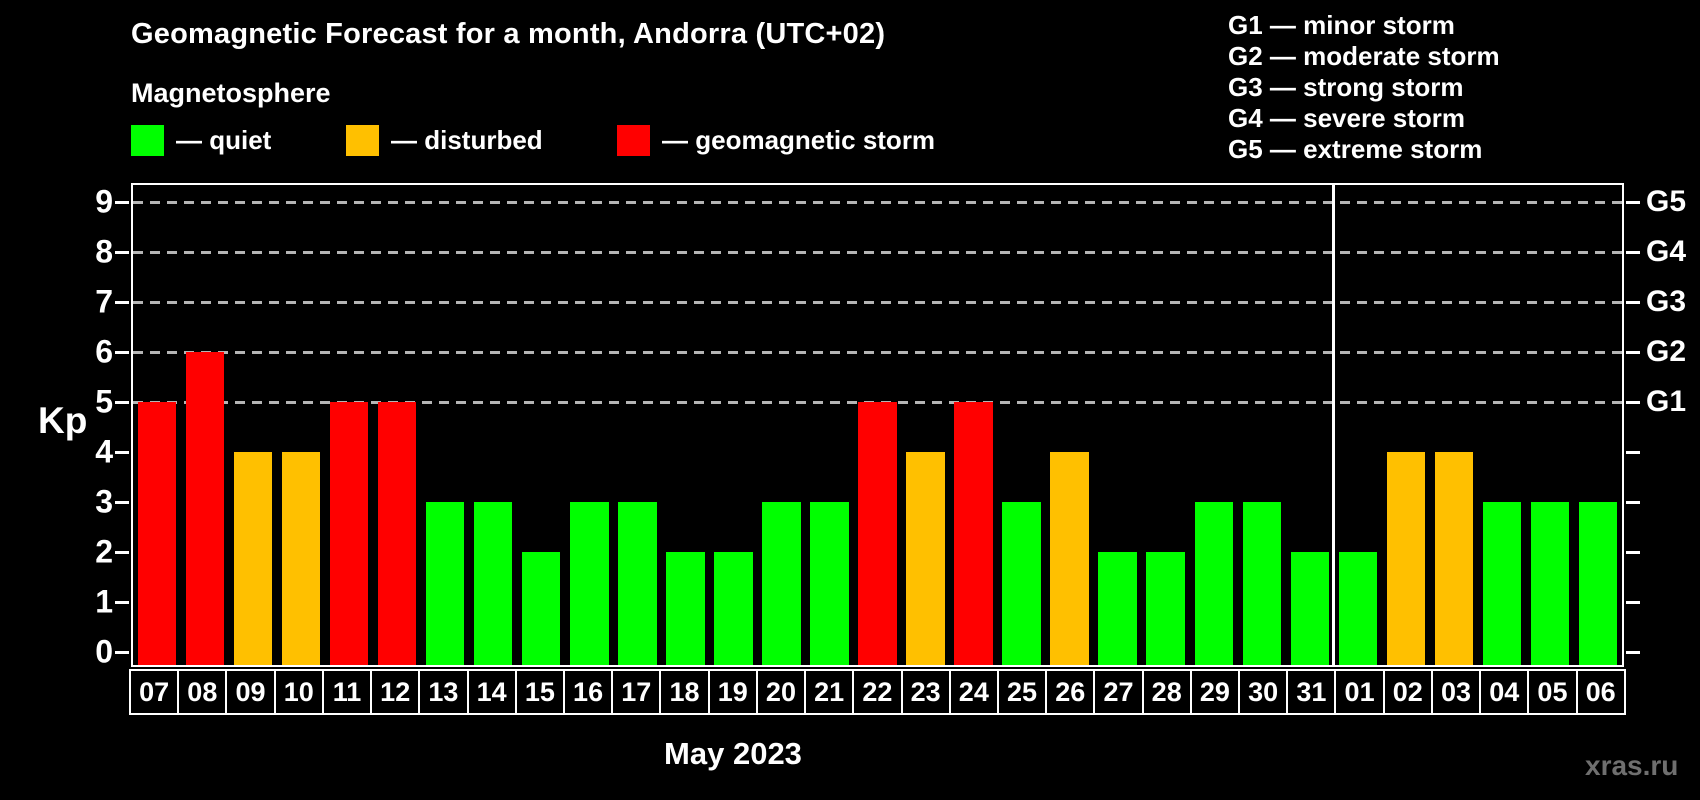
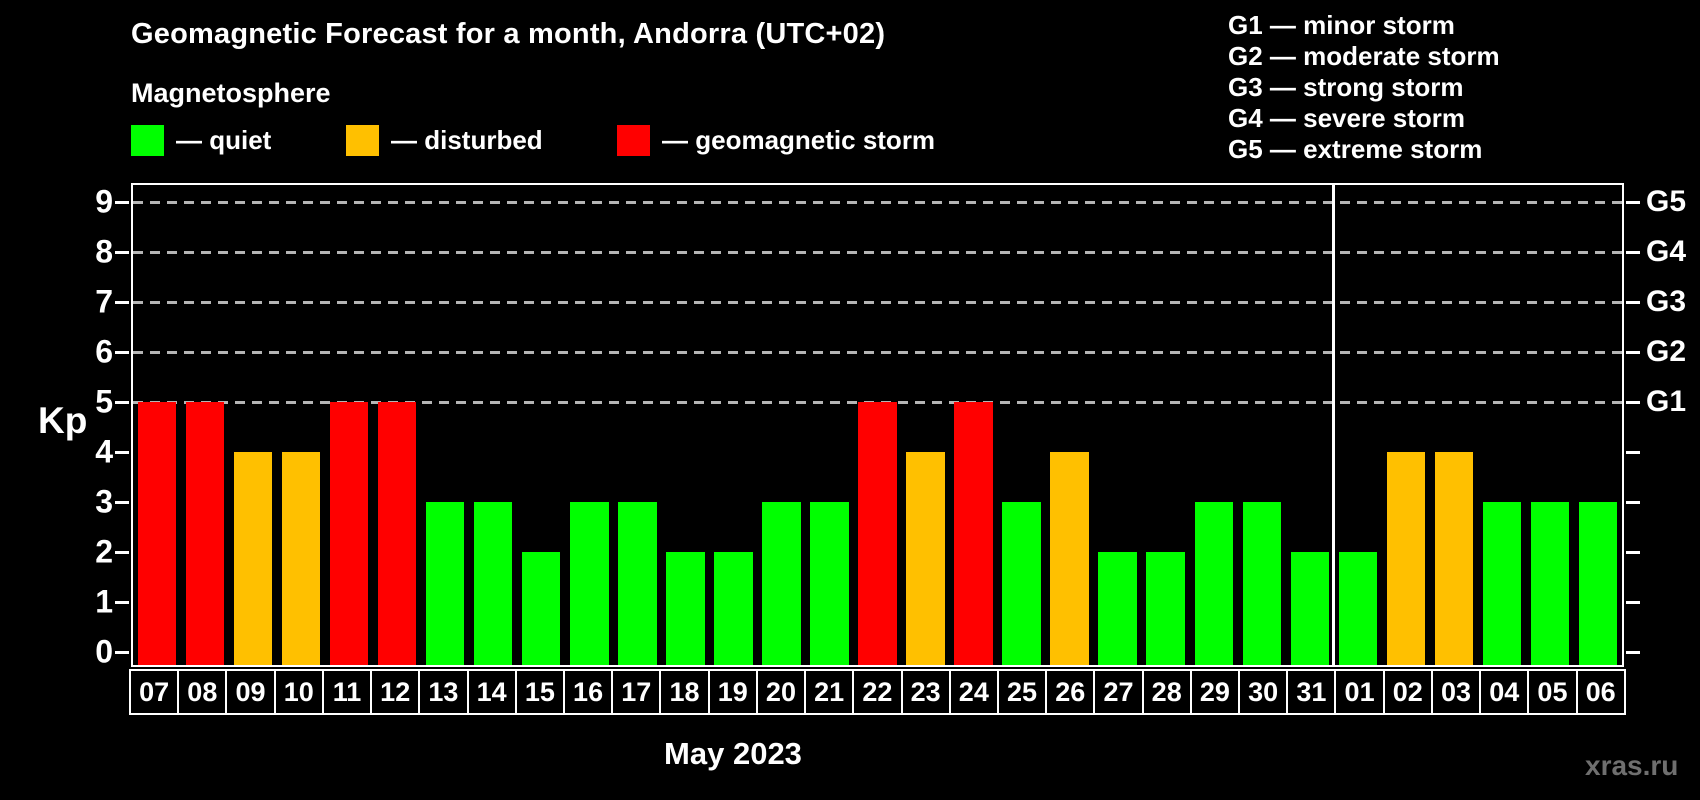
08: 6 -> 5
